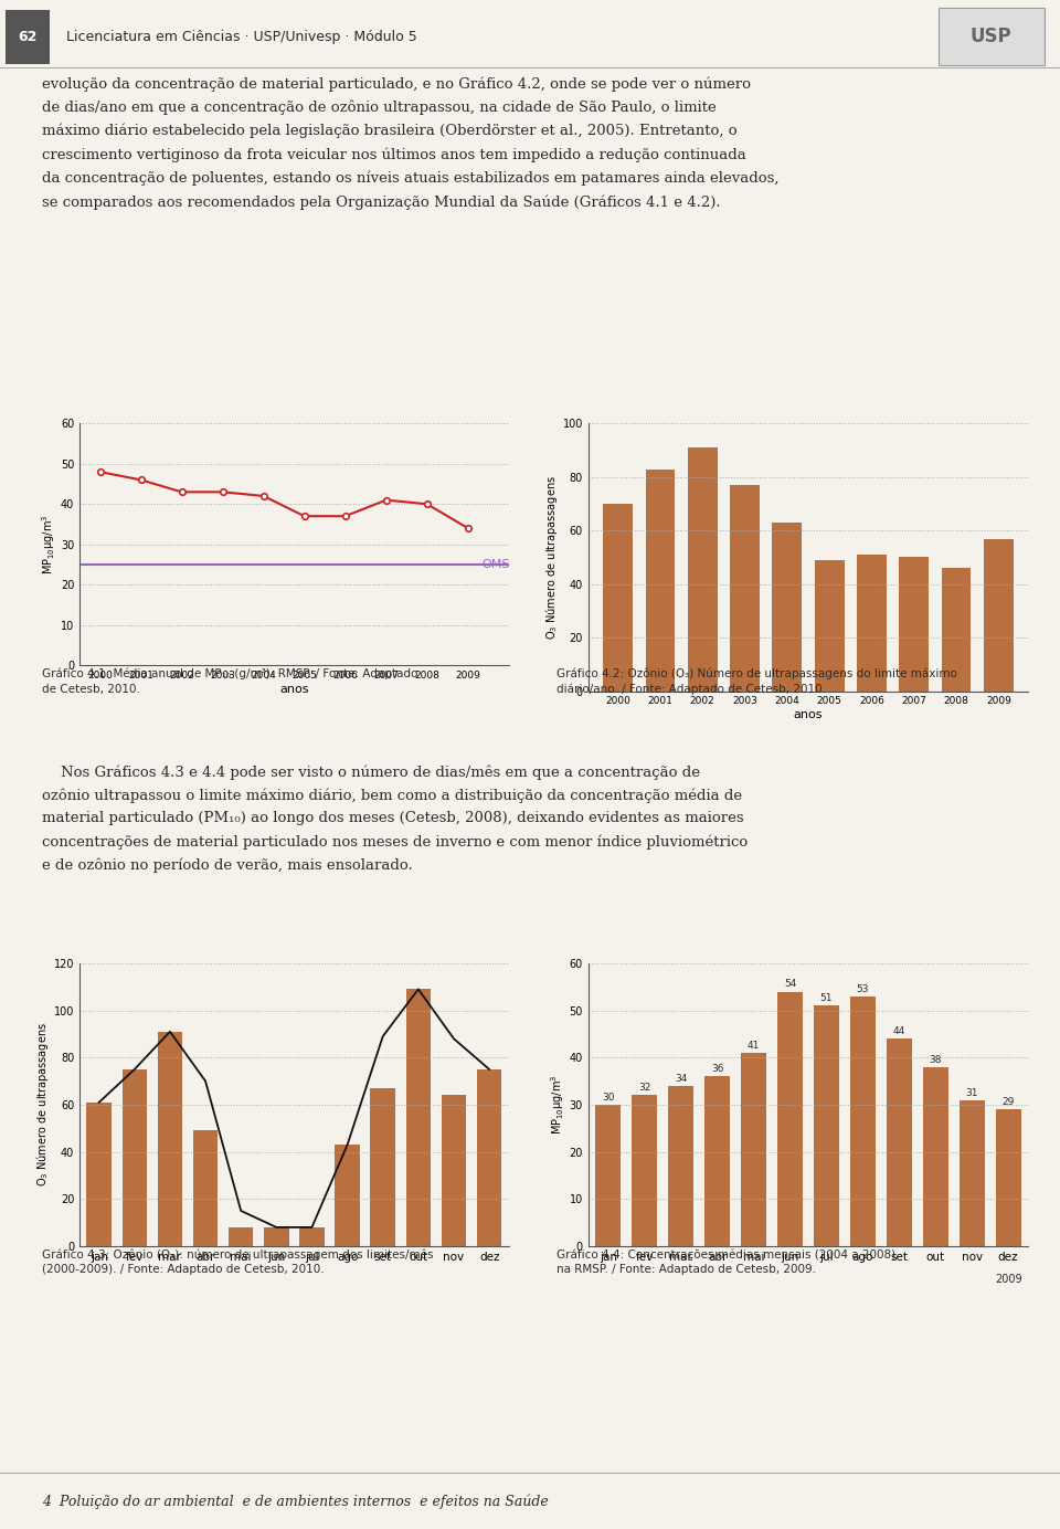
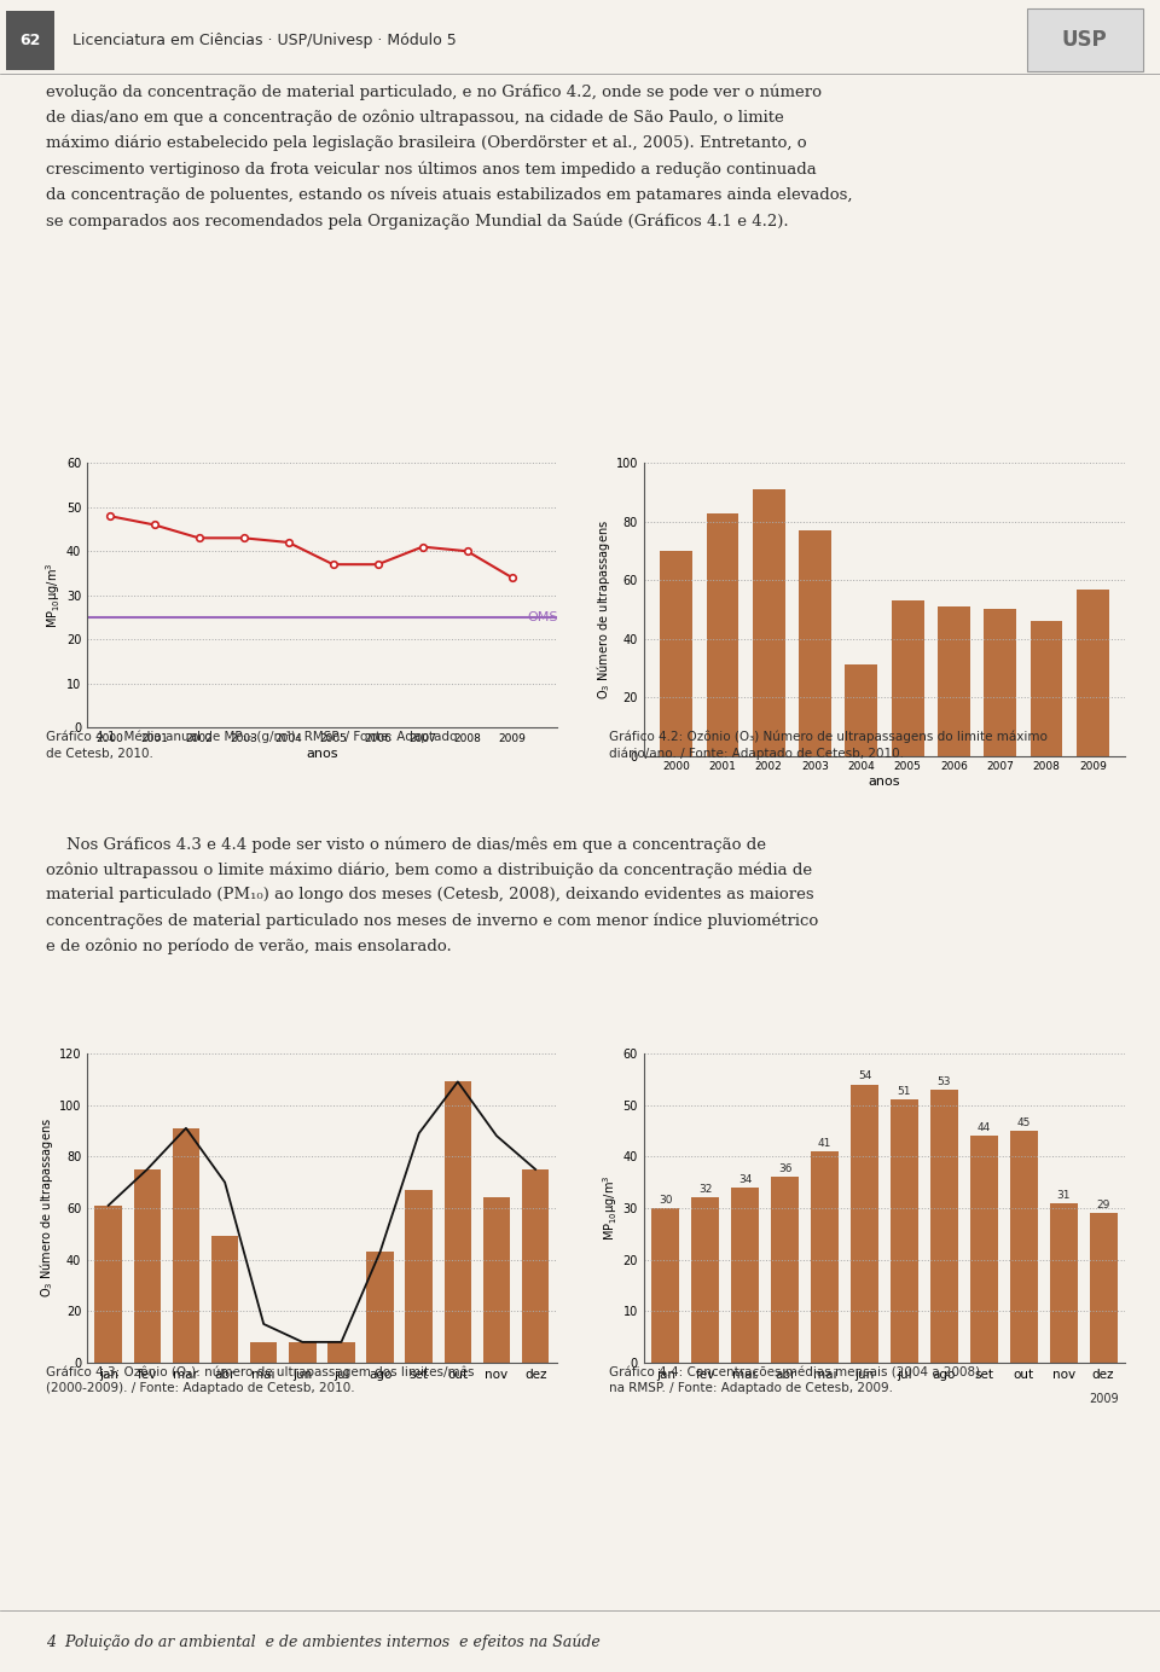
2004: 63 -> 31
2005: 49 -> 53
out: 38 -> 45
